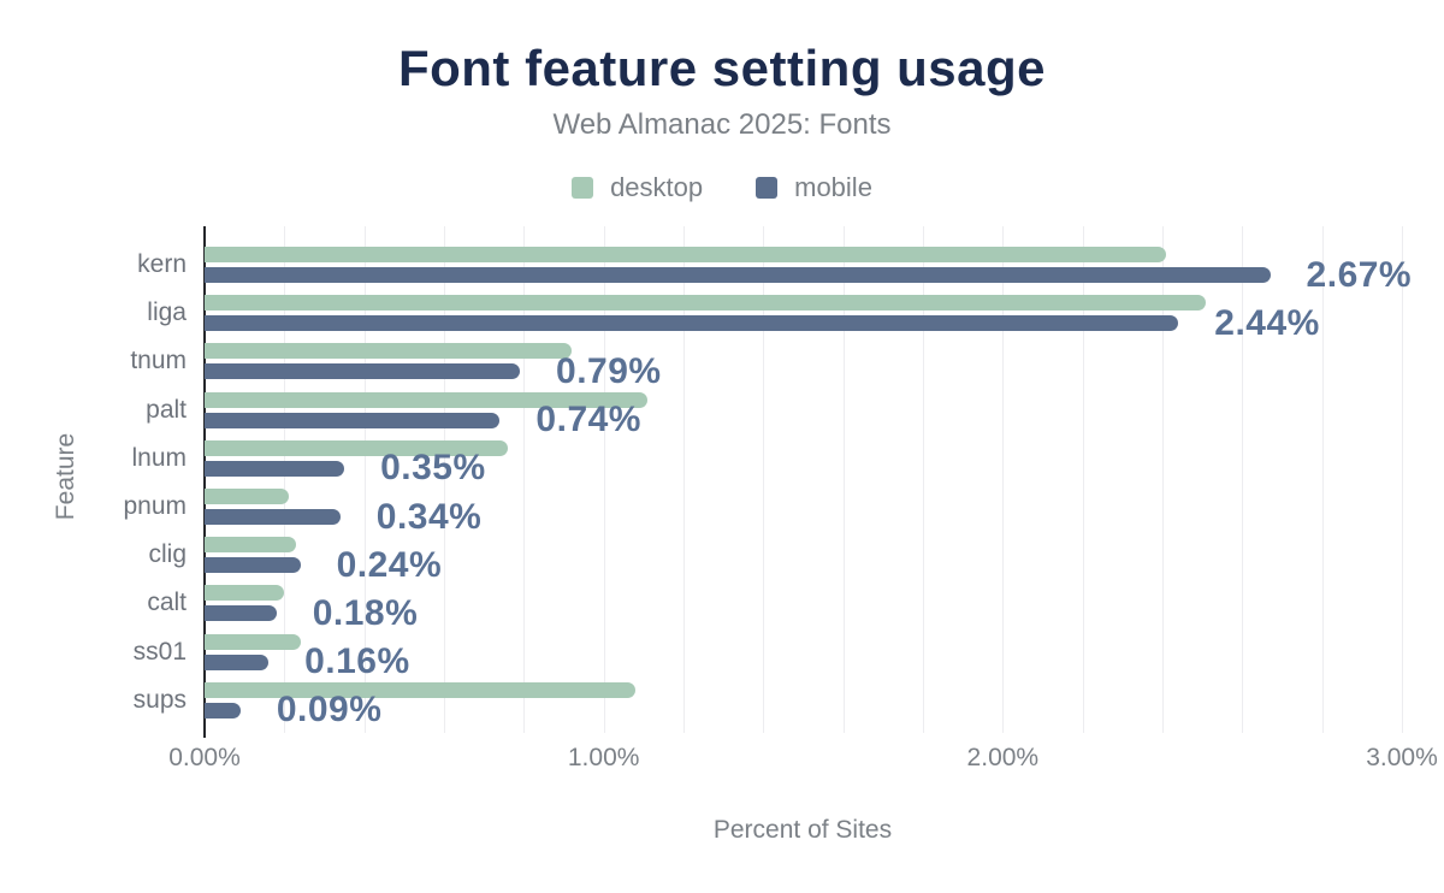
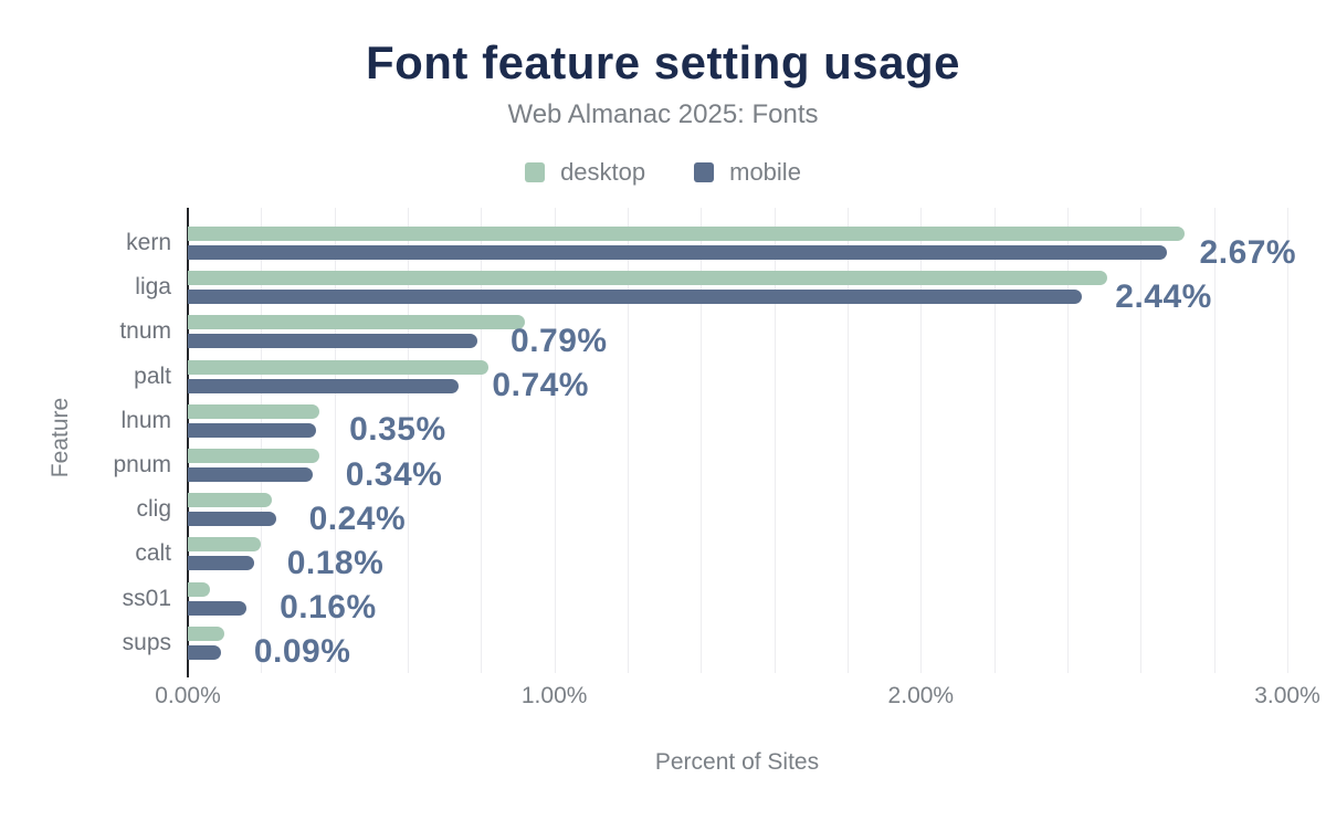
desktop/kern: 2.41% -> 2.72%
desktop/palt: 1.11% -> 0.82%
desktop/lnum: 0.76% -> 0.36%
desktop/pnum: 0.21% -> 0.36%
desktop/ss01: 0.24% -> 0.06%
desktop/sups: 1.08% -> 0.10%
